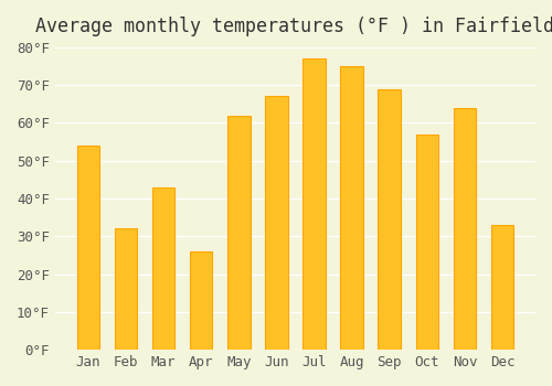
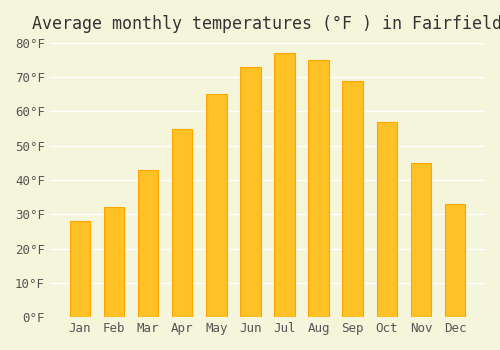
Jan: 54°F -> 28°F
Apr: 26°F -> 55°F
May: 62°F -> 65°F
Jun: 67°F -> 73°F
Nov: 64°F -> 45°F
